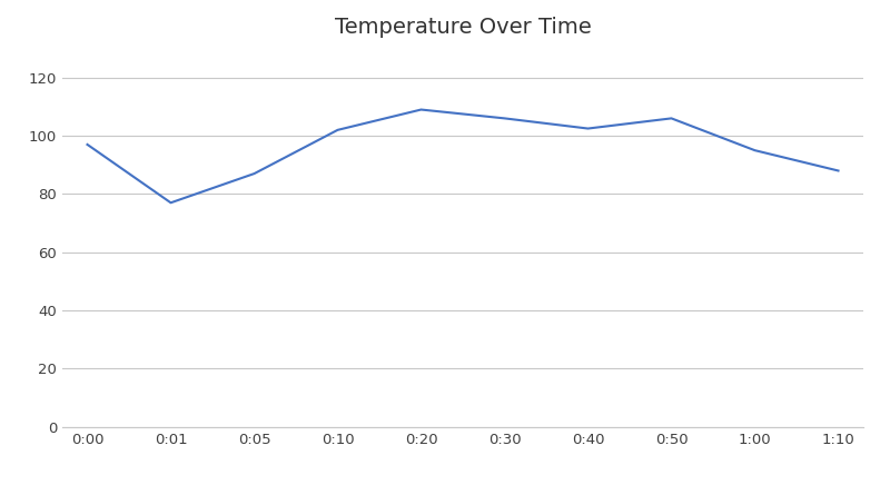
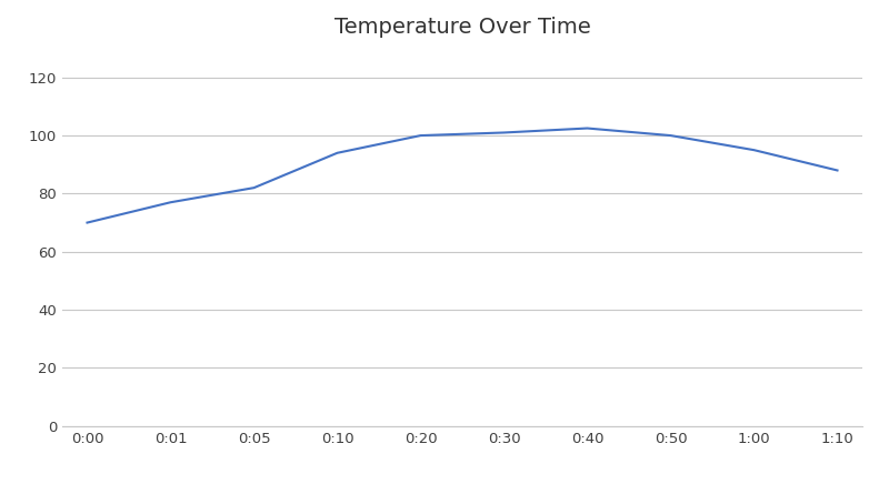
0:00: 97.0 -> 70.0
0:05: 87.0 -> 82.0
0:10: 102.0 -> 94.0
0:20: 109.0 -> 100.0
0:30: 106.0 -> 101.0
0:50: 106.0 -> 100.0
